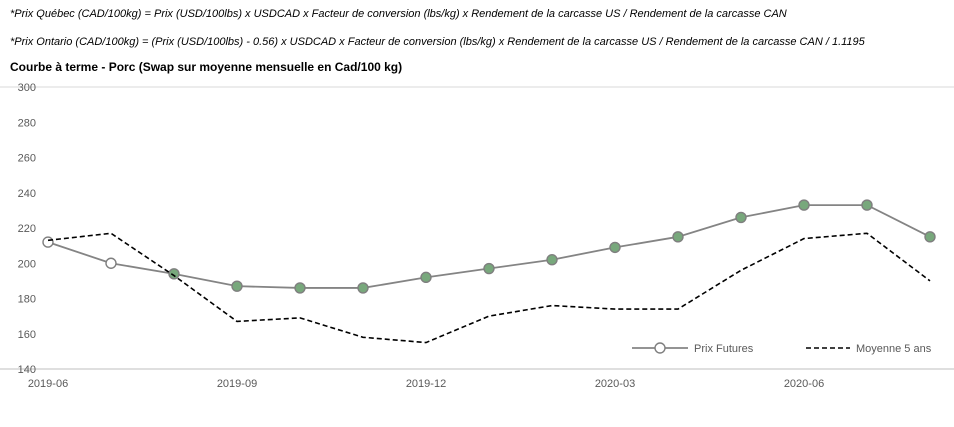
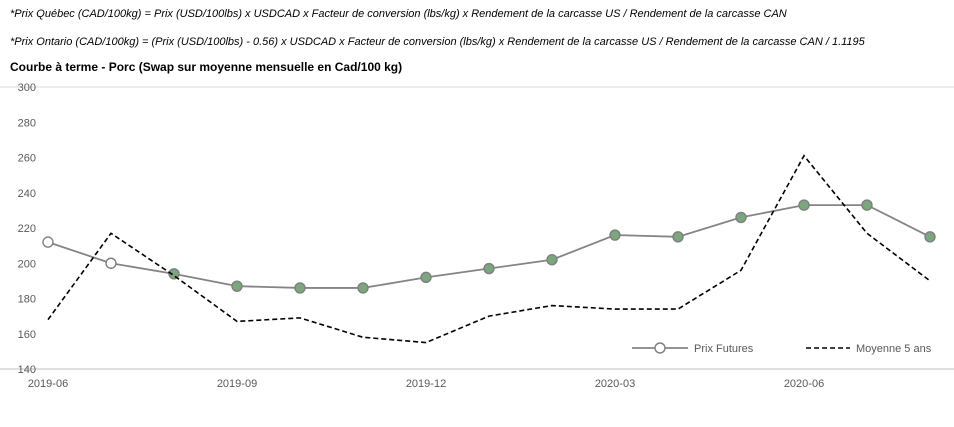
Moyenne 5 ans/2019-06: 213 -> 168
Prix Futures/2020-03: 209 -> 216
Moyenne 5 ans/2020-06: 214 -> 261
